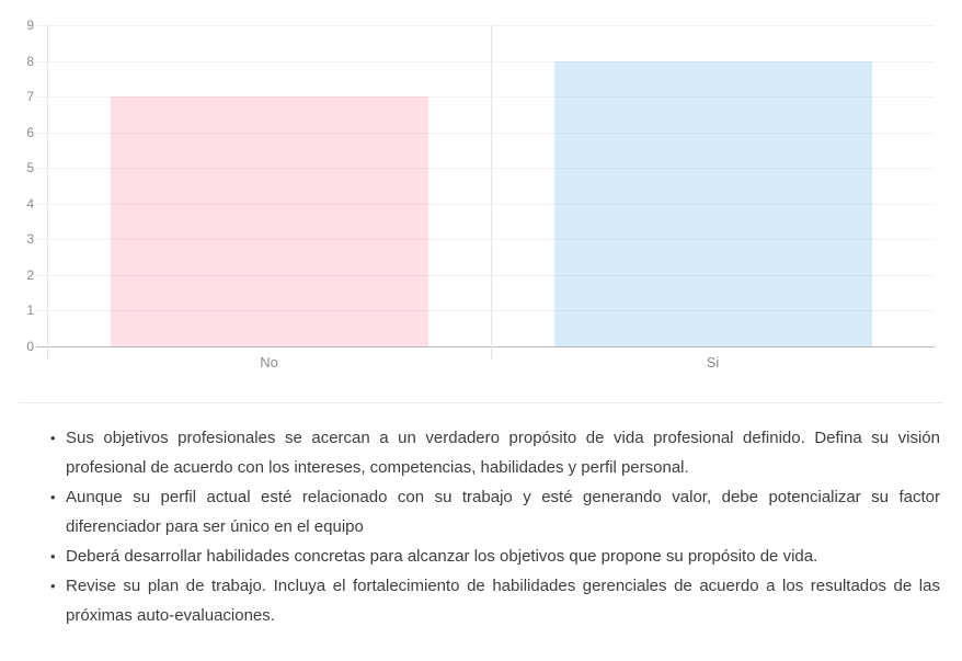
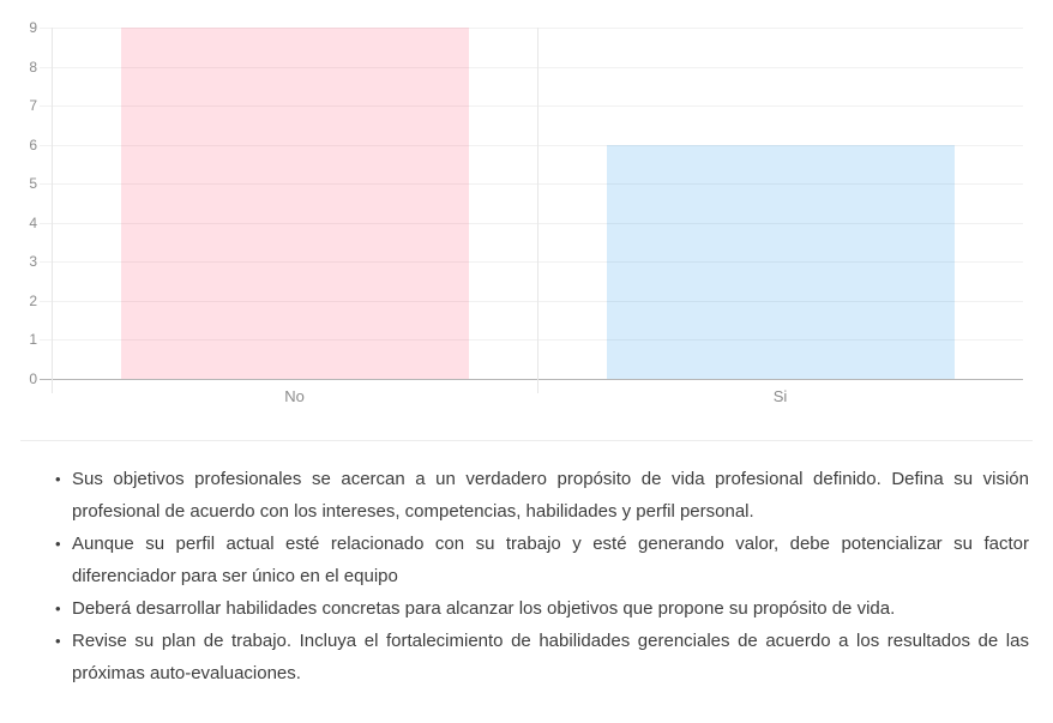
No: 7 -> 9
Si: 8 -> 6
